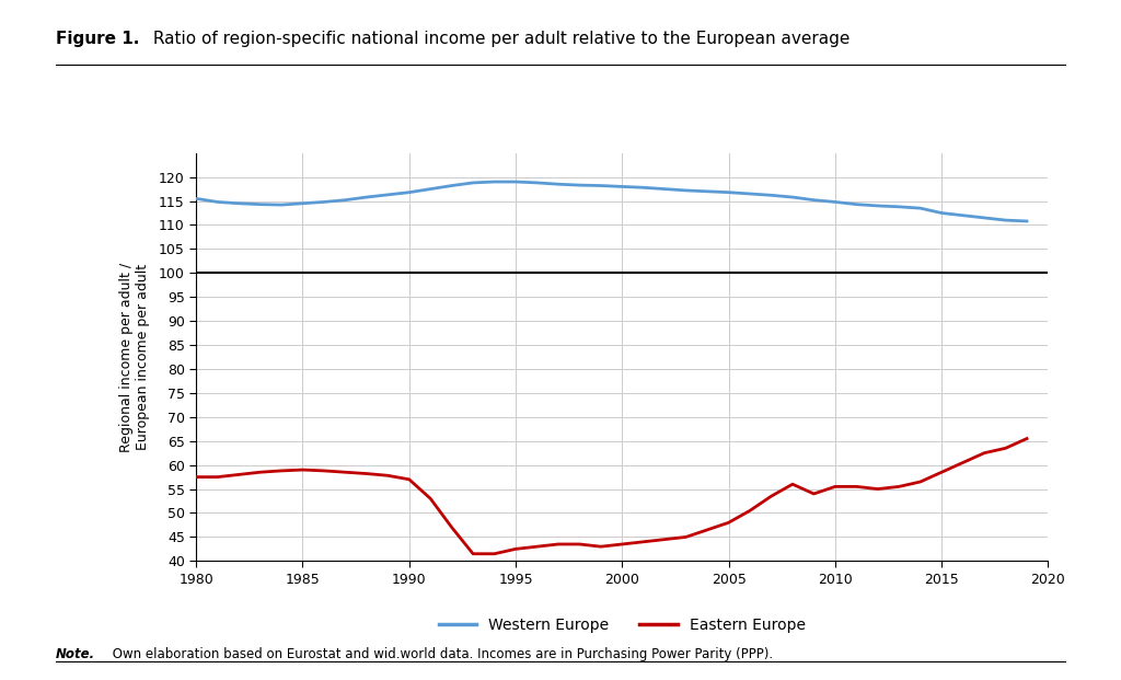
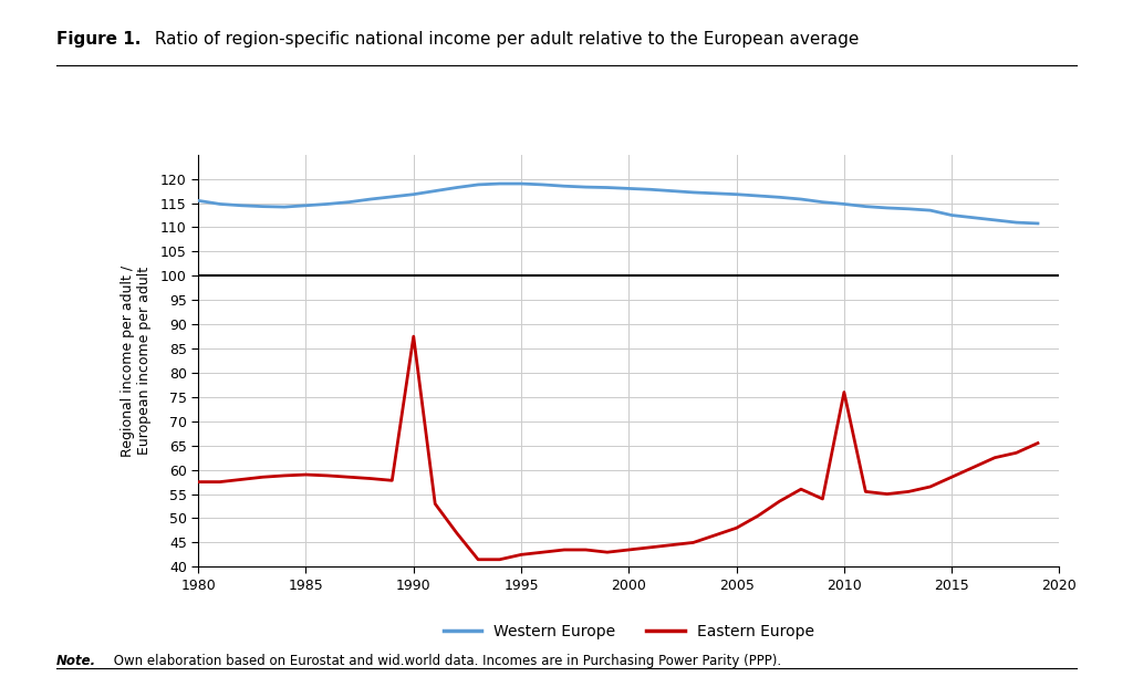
Eastern Europe/1990: 57.0 -> 87.5
Eastern Europe/2010: 55.5 -> 76.0
